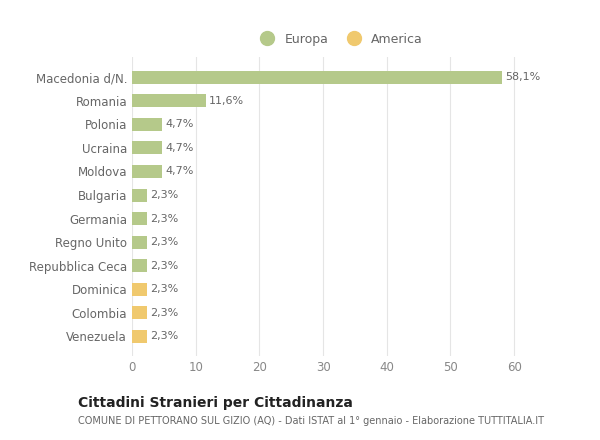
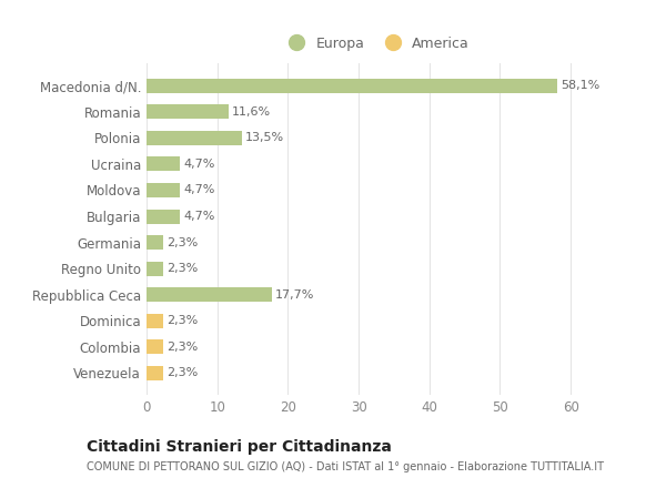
Polonia: 4,7% -> 13,5%
Bulgaria: 2,3% -> 4,7%
Repubblica Ceca: 2,3% -> 17,7%
